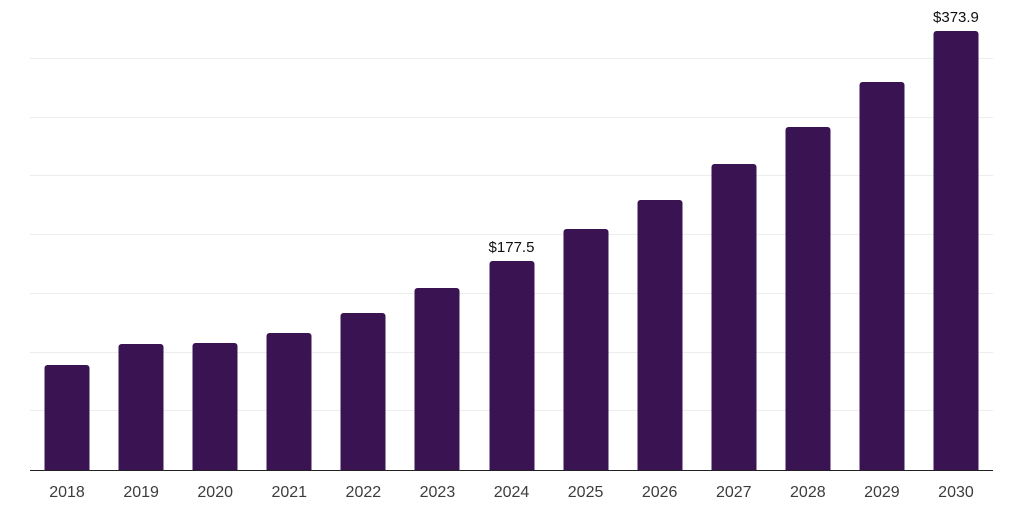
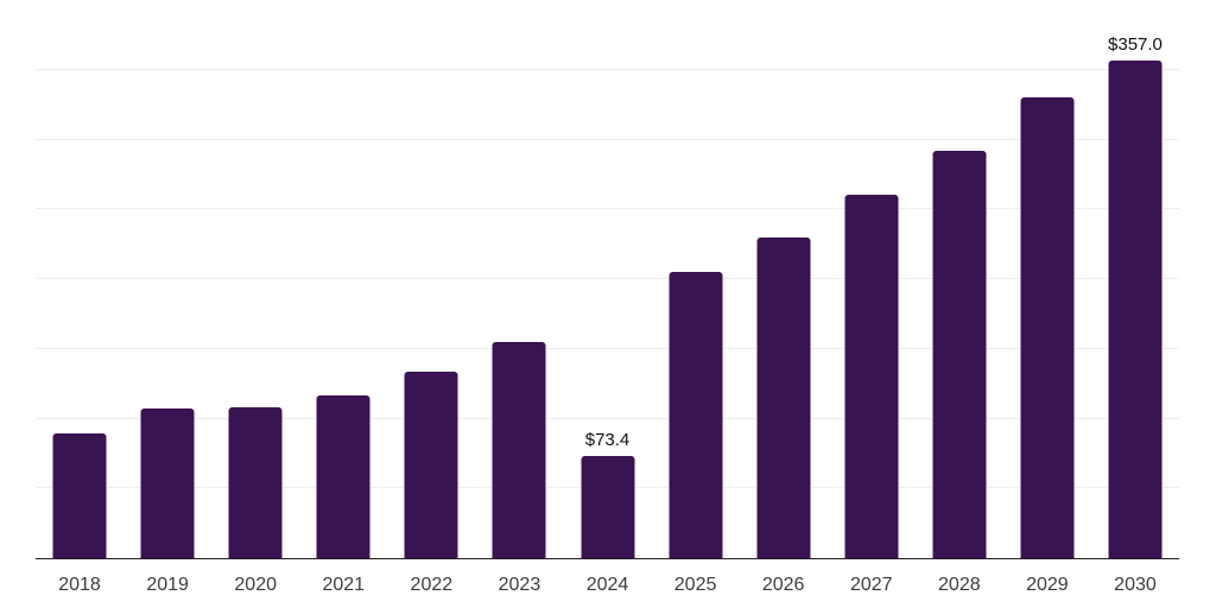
2024: $177.5 -> $73.4
2030: $373.9 -> $357.0
